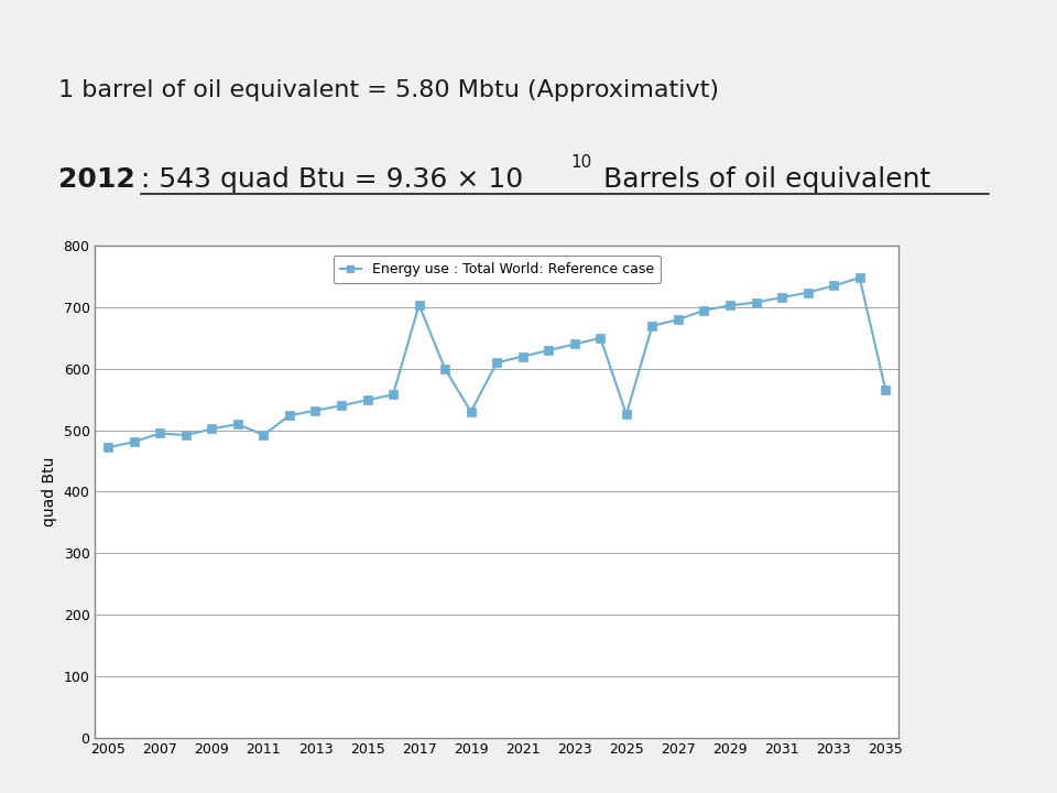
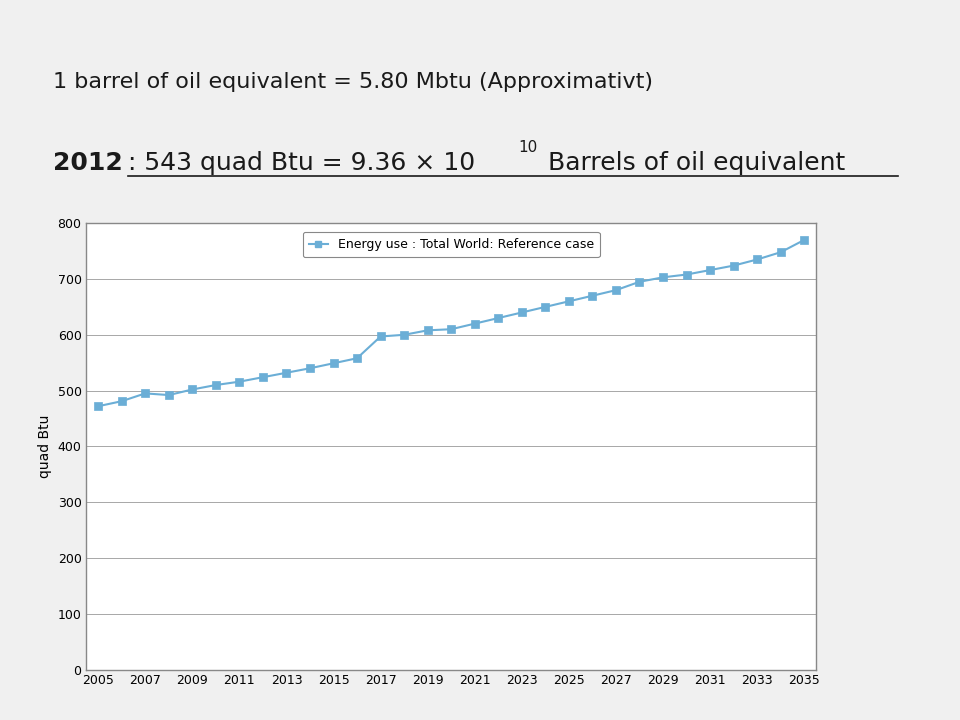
2011: 492 -> 516
2017: 704 -> 597
2019: 530 -> 608
2025: 526 -> 660
2035: 566 -> 770
